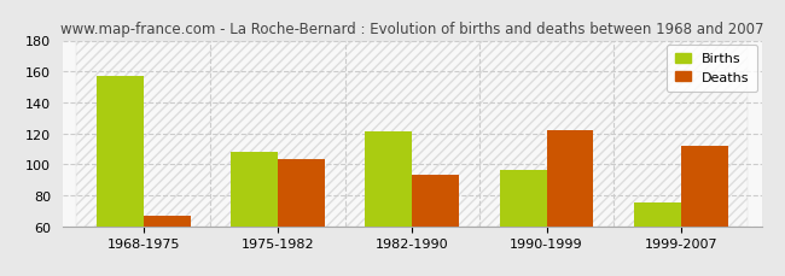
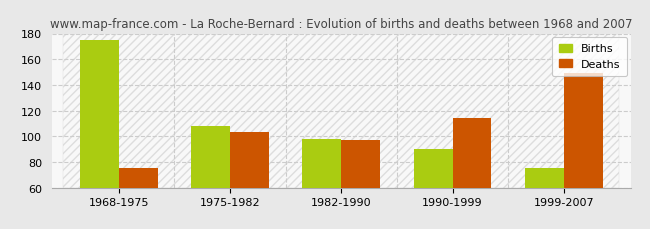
Births/1968-1975: 157 -> 175
Deaths/1968-1975: 67 -> 75
Births/1982-1990: 121 -> 98
Deaths/1982-1990: 93 -> 97
Births/1990-1999: 96 -> 90
Deaths/1990-1999: 122 -> 114
Deaths/1999-2007: 112 -> 149
